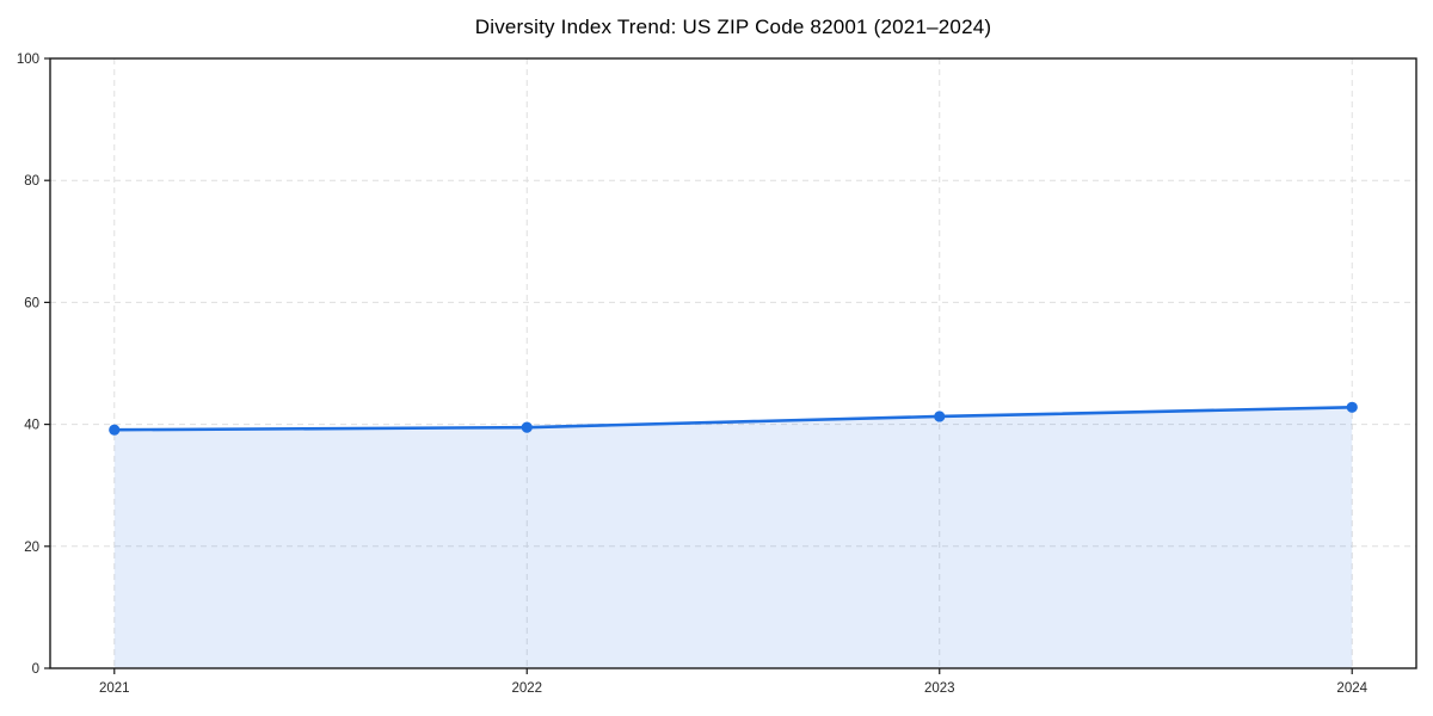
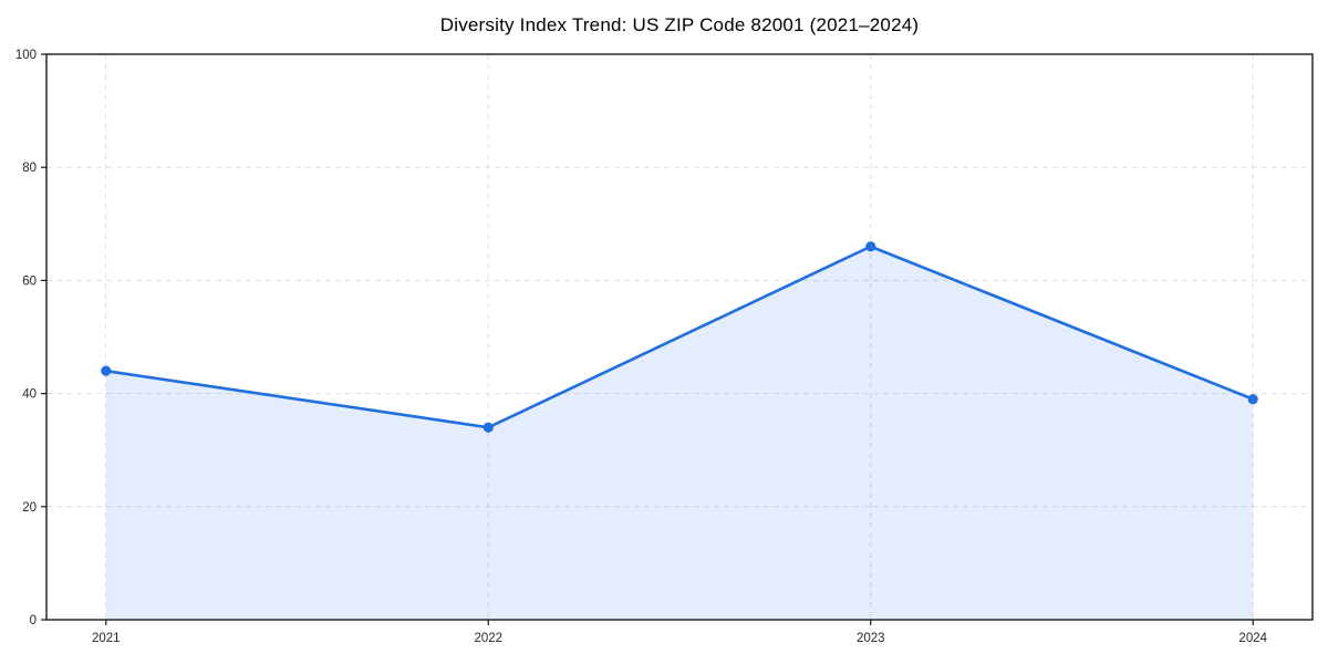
2021: 39 -> 44
2022: 40 -> 34
2023: 41 -> 66
2024: 43 -> 39
